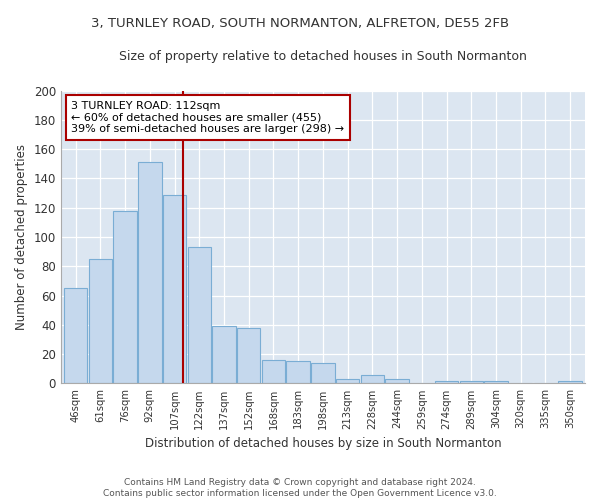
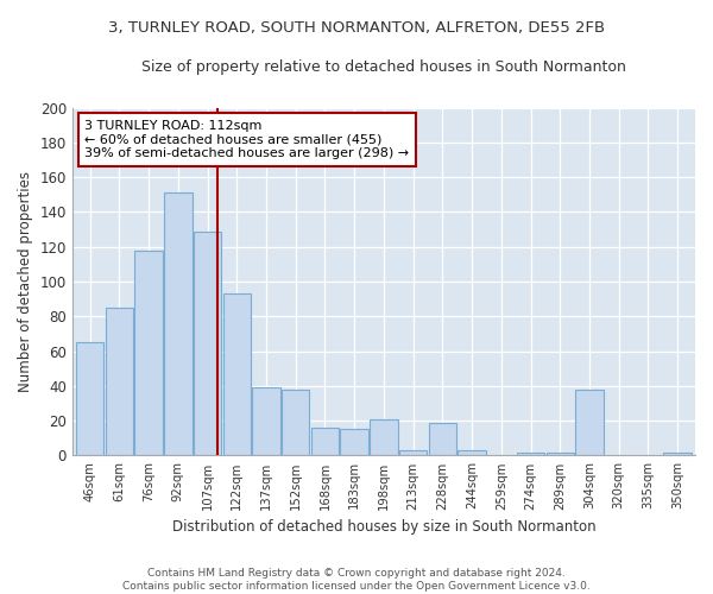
198sqm: 14 -> 21
228sqm: 6 -> 19
304sqm: 2 -> 38
